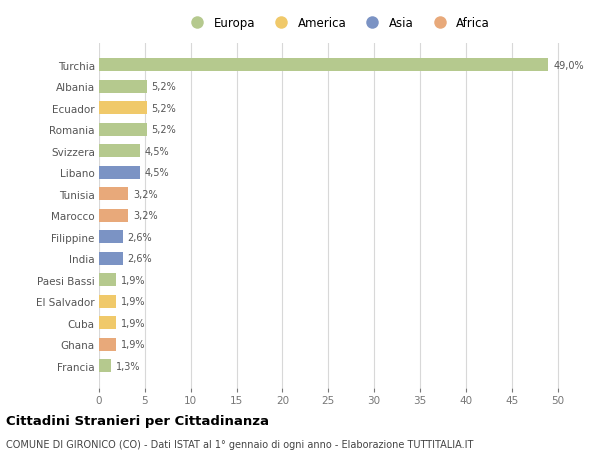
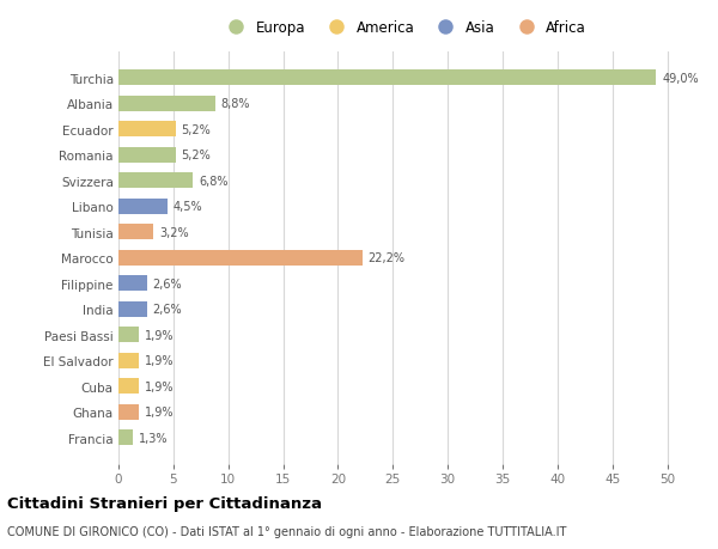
Albania: 5,2% -> 8,8%
Svizzera: 4,5% -> 6,8%
Marocco: 3,2% -> 22,2%
